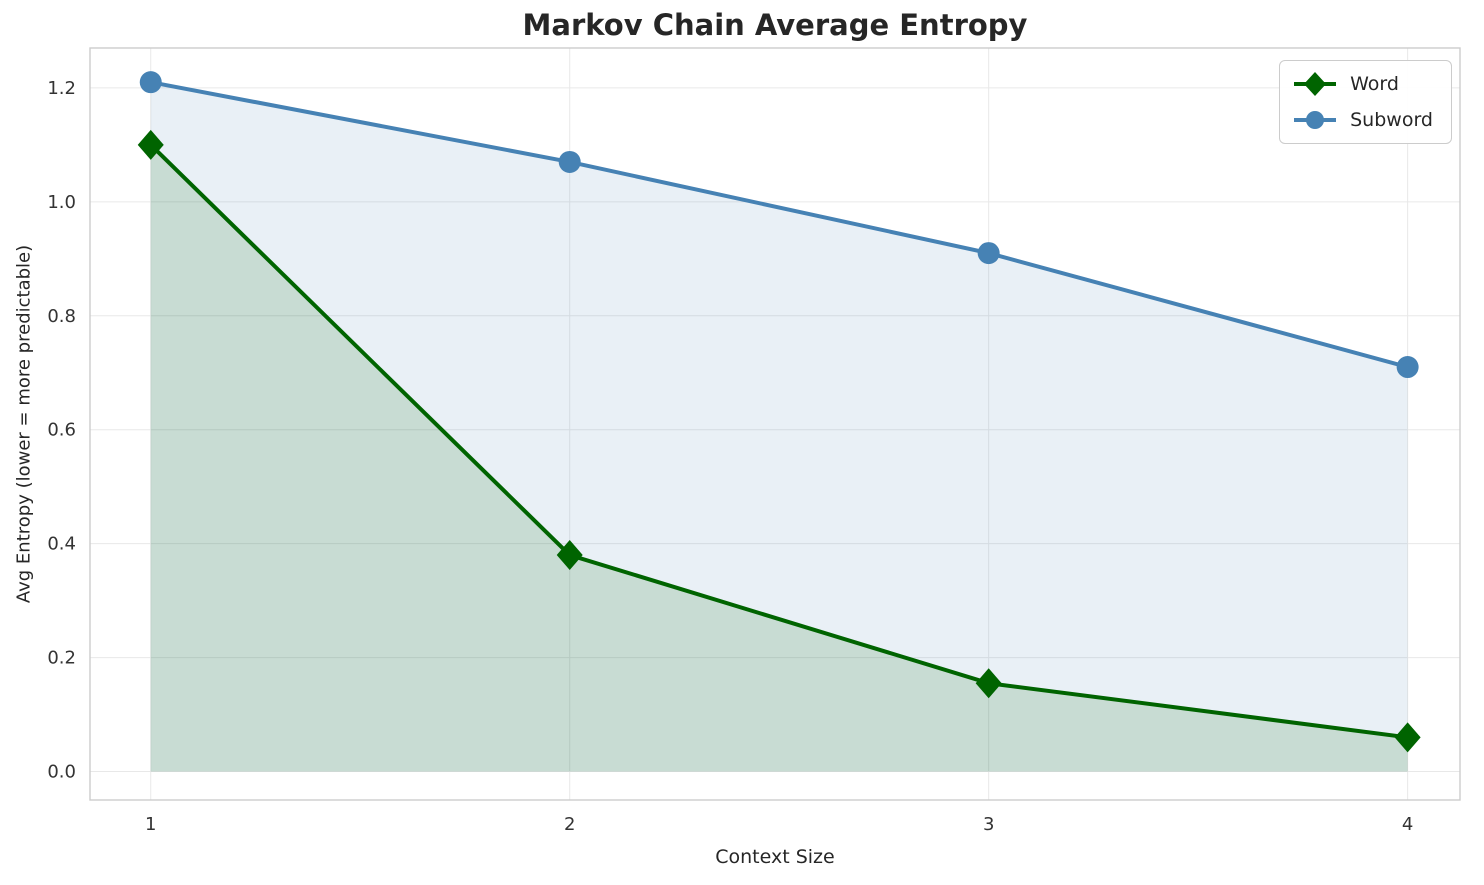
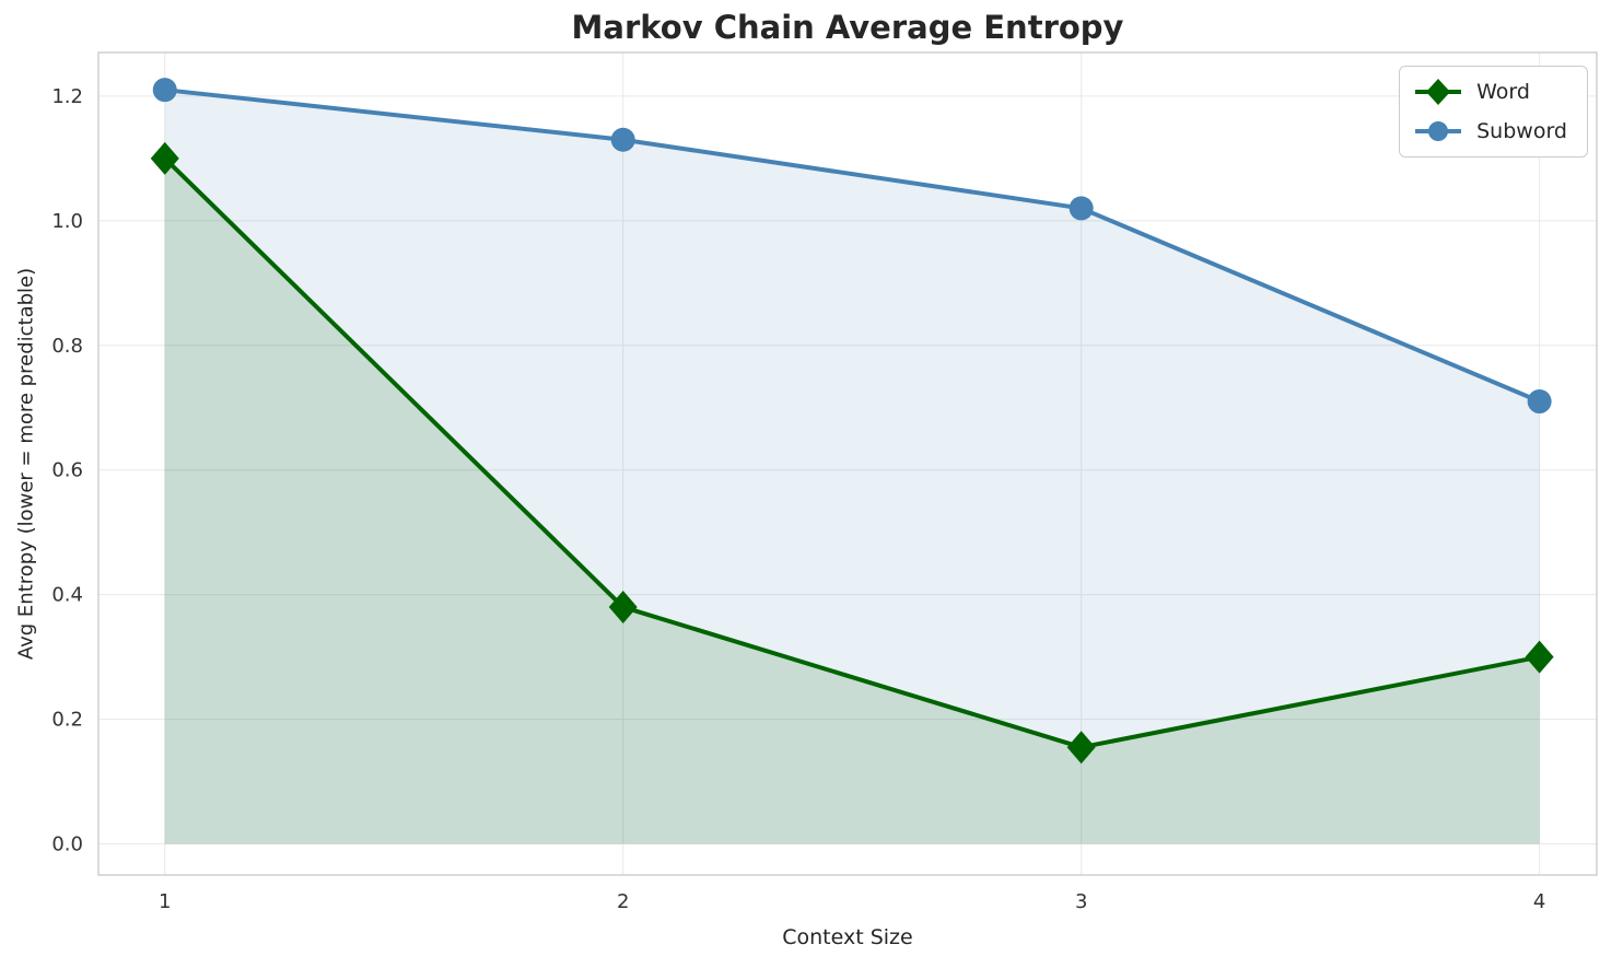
Subword/2: 1.07 -> 1.13
Subword/3: 0.91 -> 1.02
Word/4: 0.06 -> 0.30
